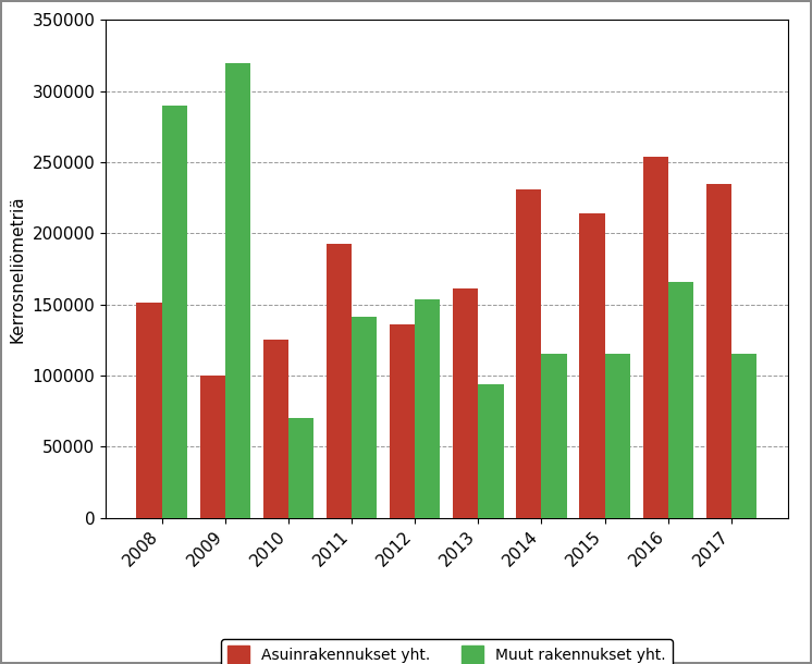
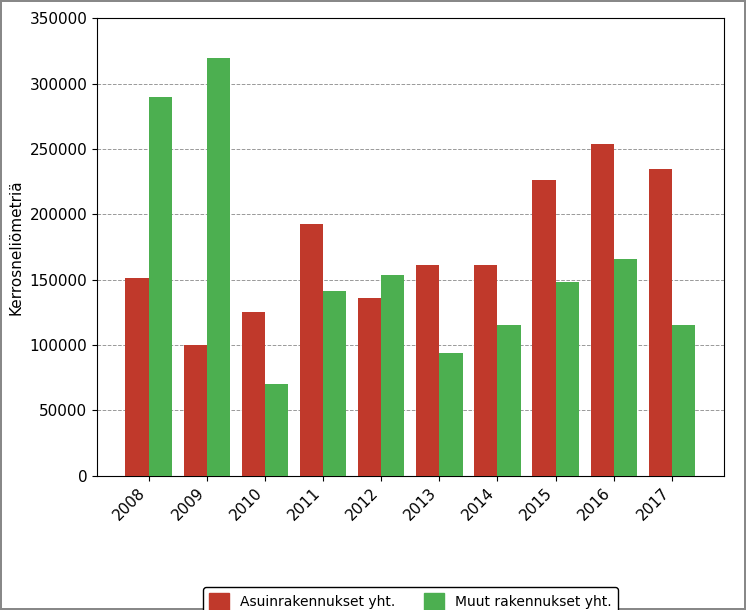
Asuinrakennukset yht./2014: 231000 -> 161000
Asuinrakennukset yht./2015: 214000 -> 226000
Muut rakennukset yht./2015: 115000 -> 148000
